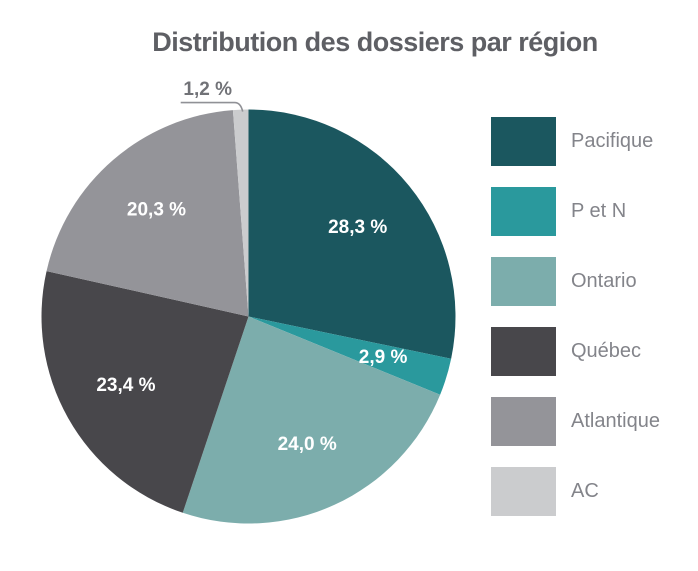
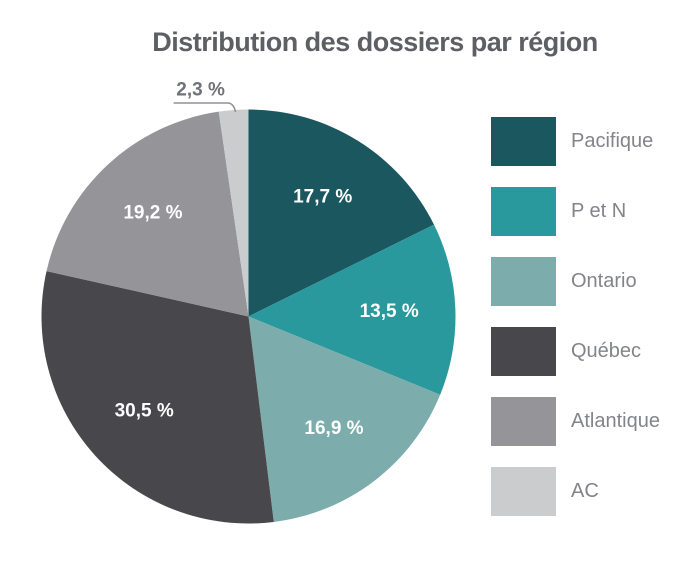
Pacifique: 28,3 -> 17,7
P et N: 2,9 -> 13,5
Ontario: 24,0 -> 16,9
Québec: 23,4 -> 30,5
Atlantique: 20,3 -> 19,2
AC: 1,2 -> 2,3
